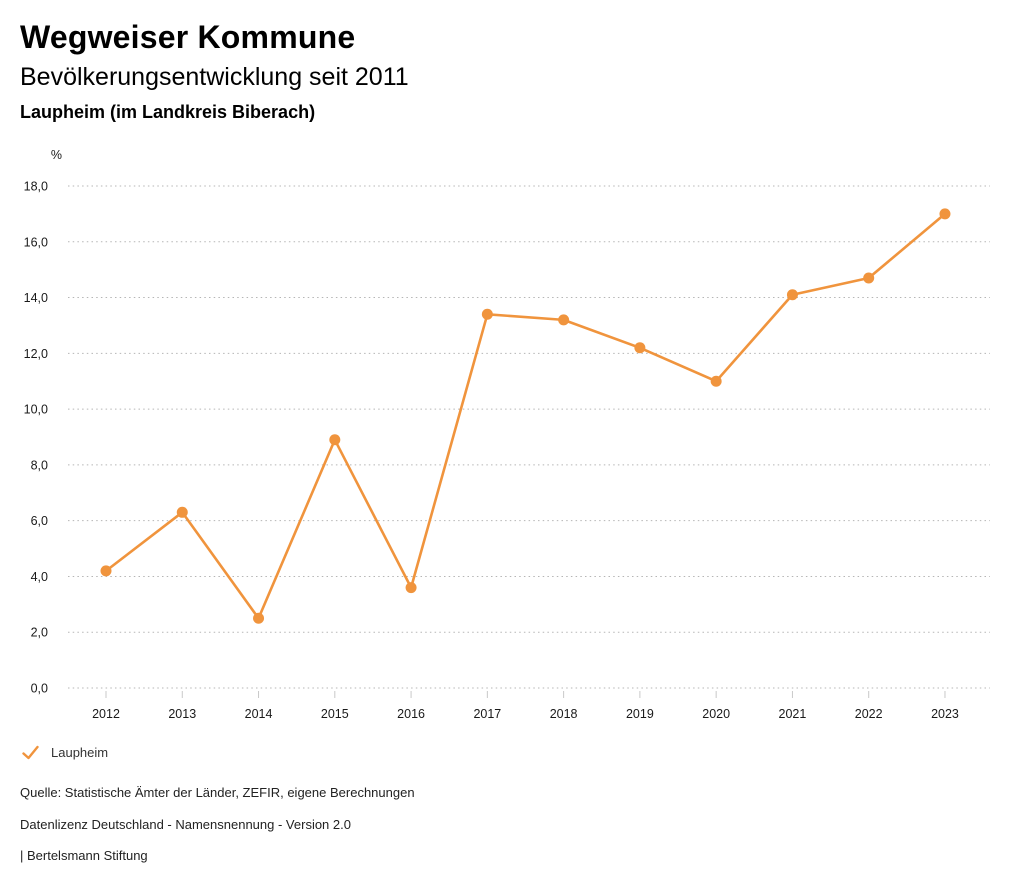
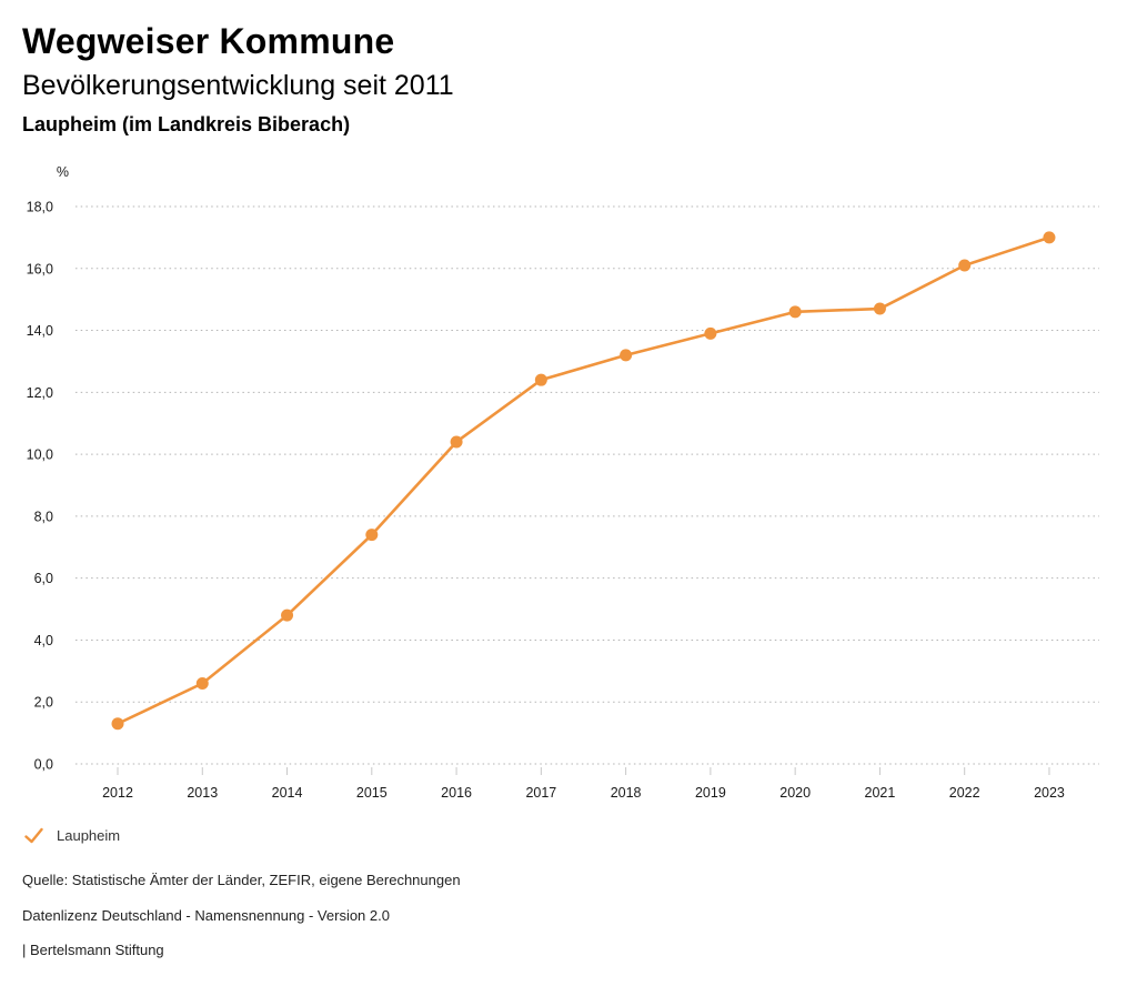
2012: 4,2 -> 1,3
2013: 6,3 -> 2,6
2014: 2,5 -> 4,8
2015: 8,9 -> 7,4
2016: 3,6 -> 10,4
2017: 13,4 -> 12,4
2019: 12,2 -> 13,9
2020: 11,0 -> 14,6
2021: 14,1 -> 14,7
2022: 14,7 -> 16,1
